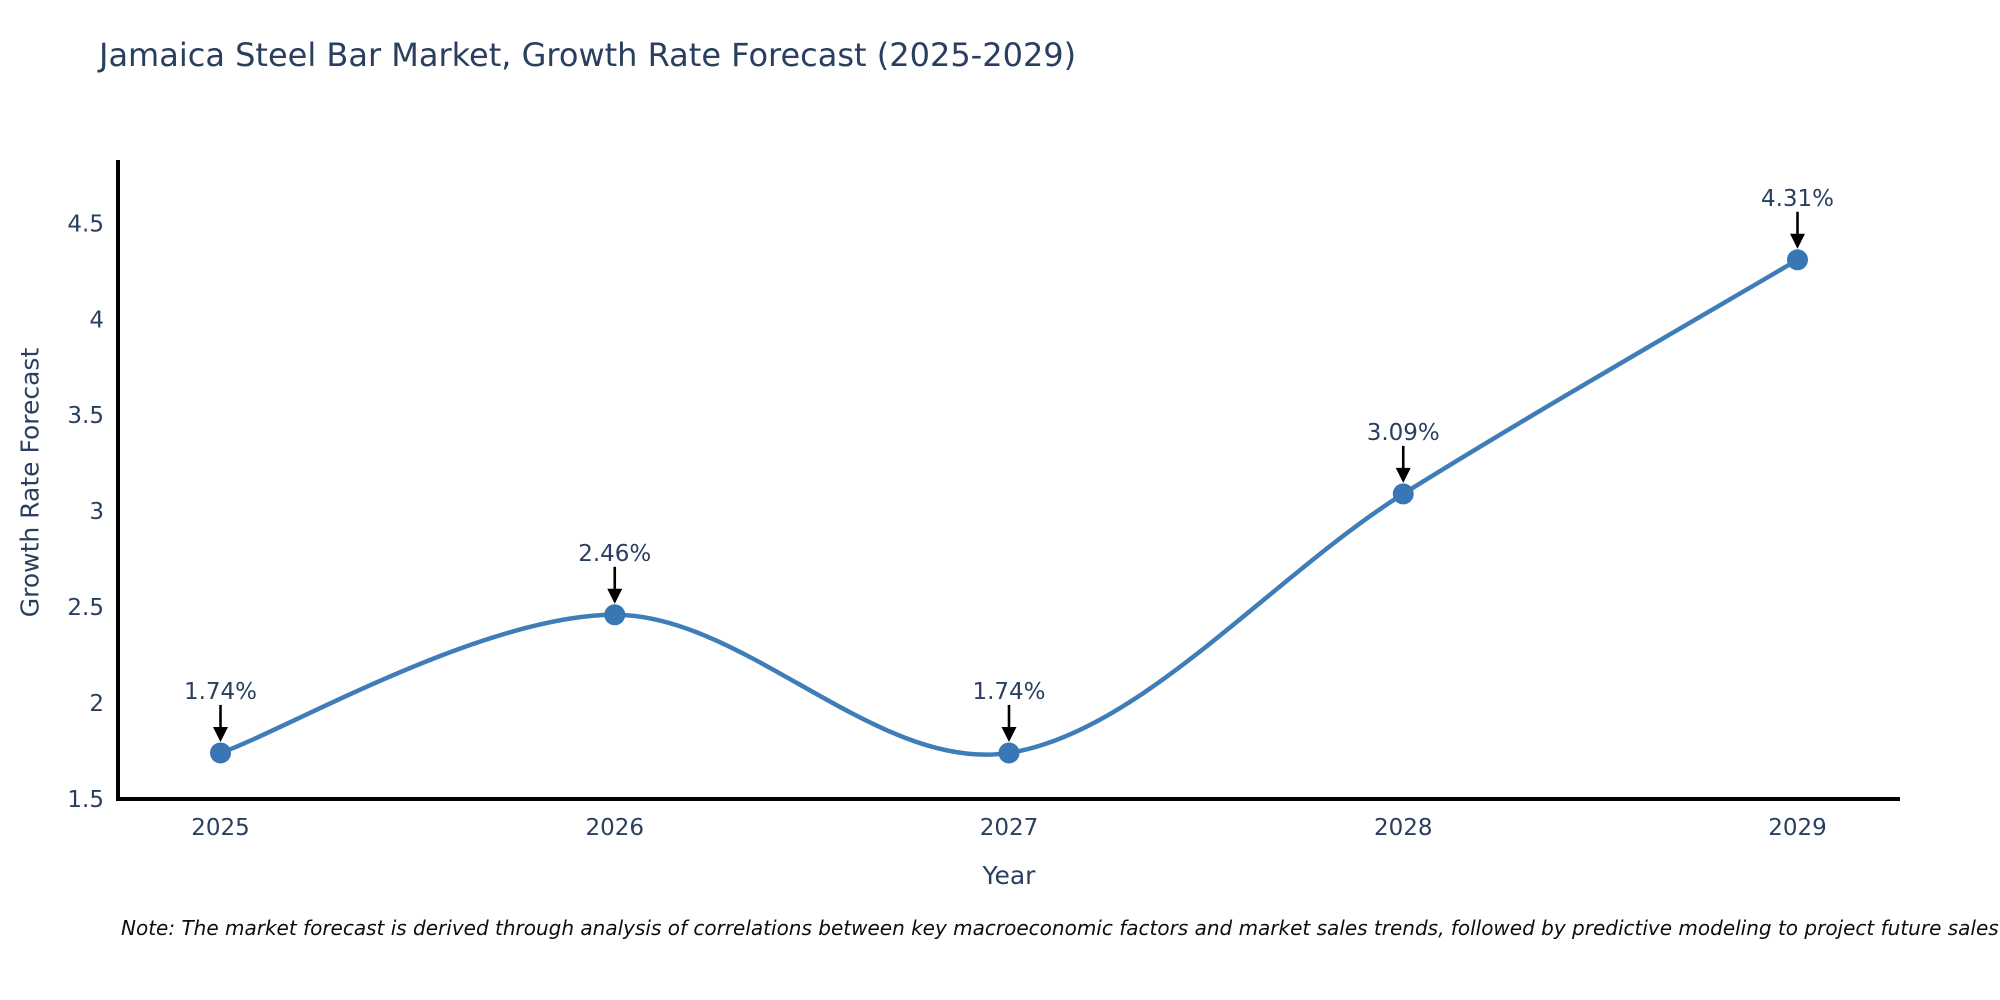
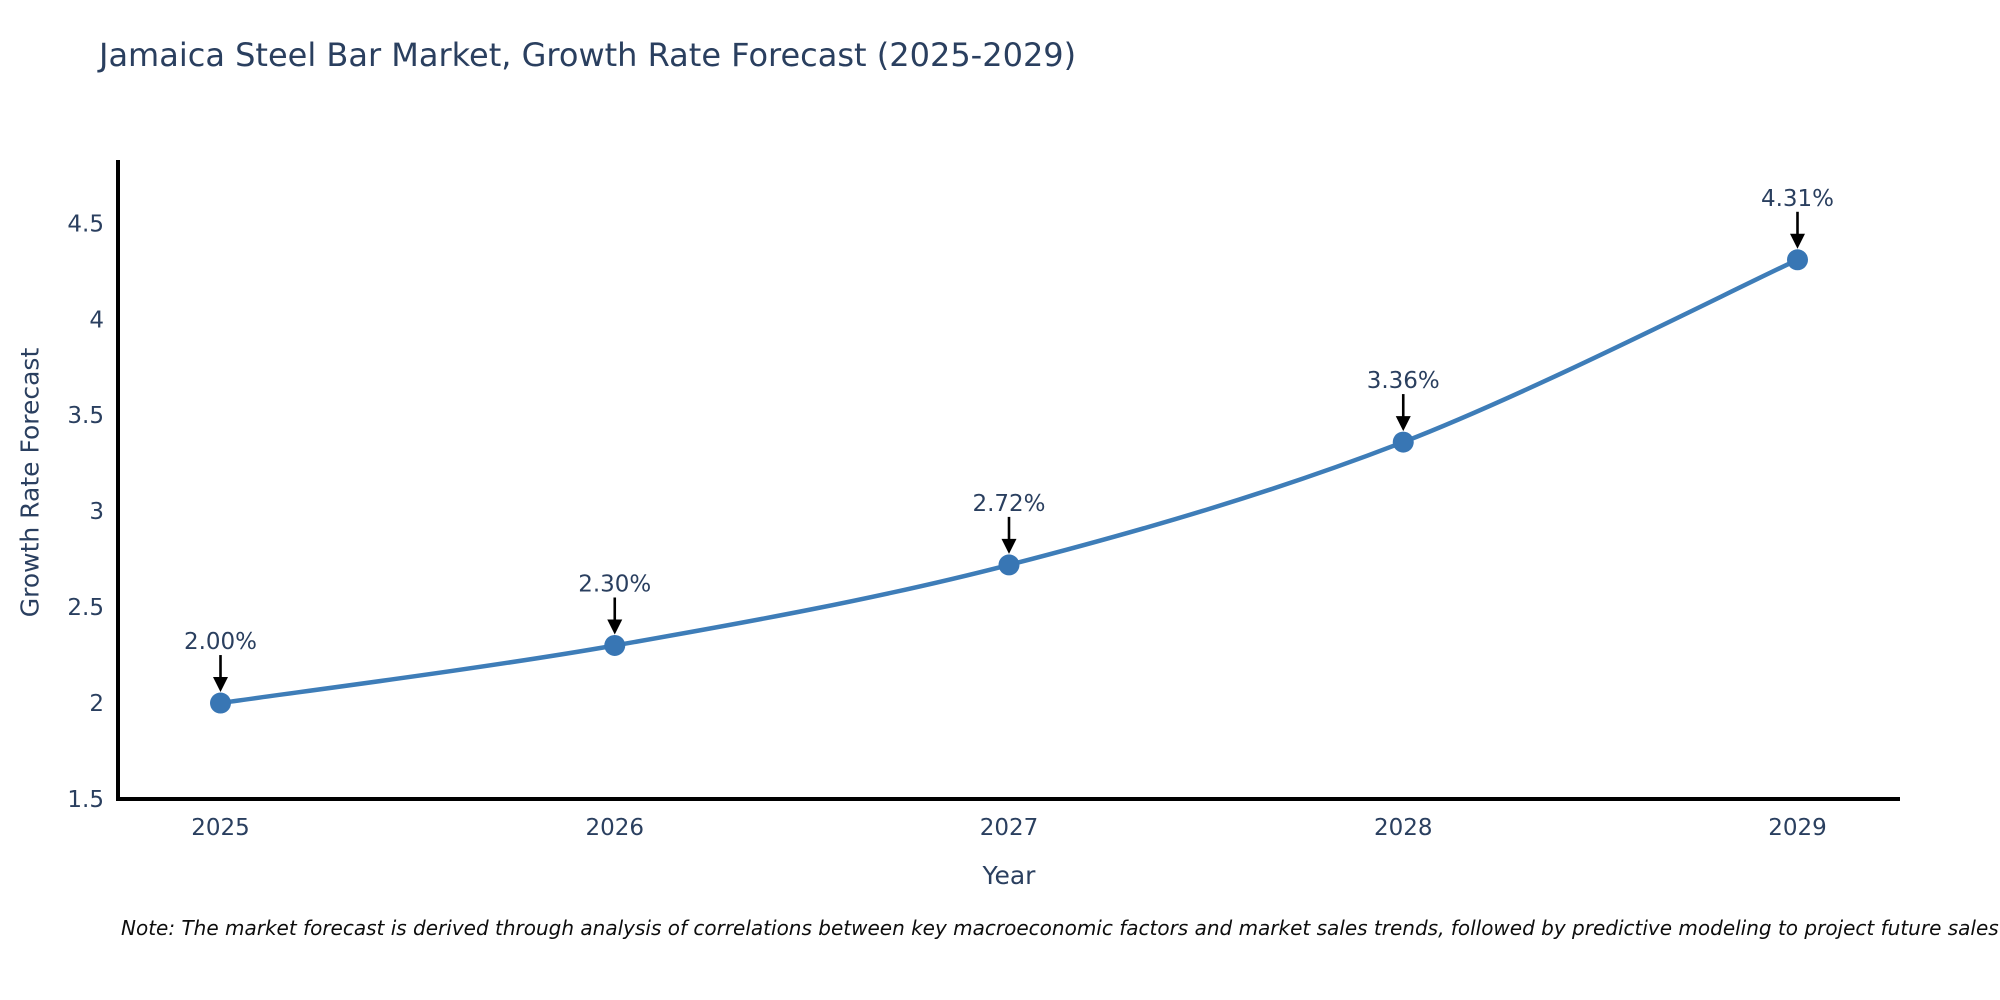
2025: 1.74% -> 2.00%
2026: 2.46% -> 2.30%
2027: 1.74% -> 2.72%
2028: 3.09% -> 3.36%
